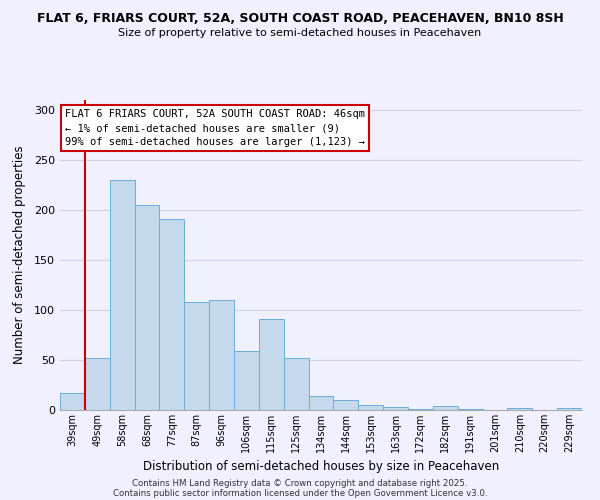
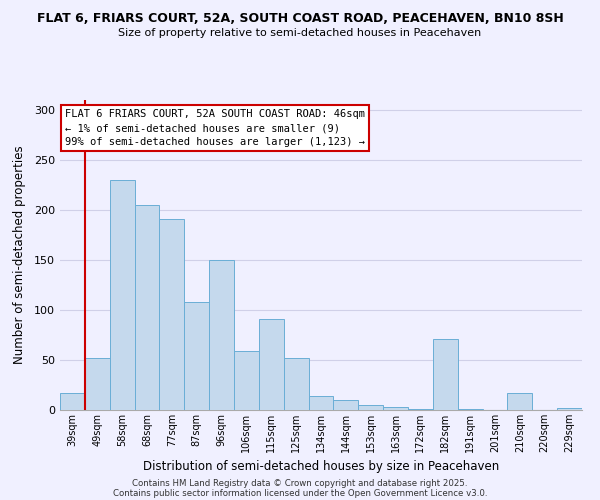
96sqm: 110 -> 150
182sqm: 4 -> 71
210sqm: 2 -> 17
